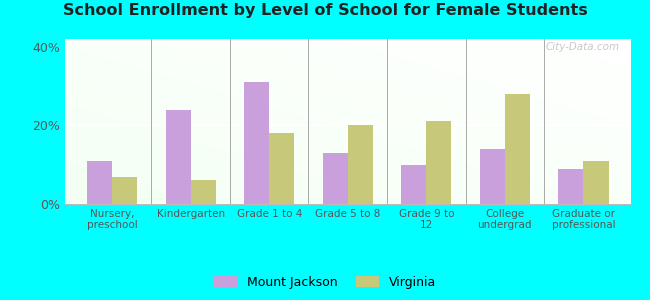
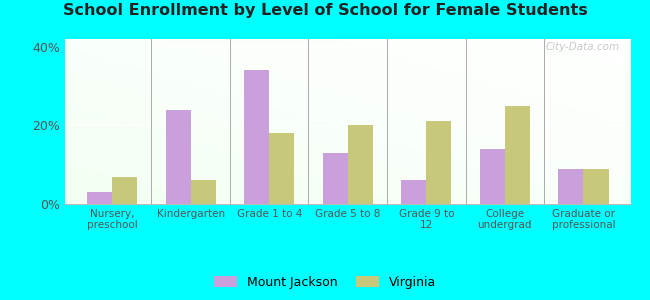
Mount Jackson/Nursery, preschool: 11% -> 3%
Mount Jackson/Grade 1 to 4: 31% -> 34%
Mount Jackson/Grade 9 to 12: 10% -> 6%
Virginia/College undergrad: 28% -> 25%
Virginia/Graduate or professional: 11% -> 9%
